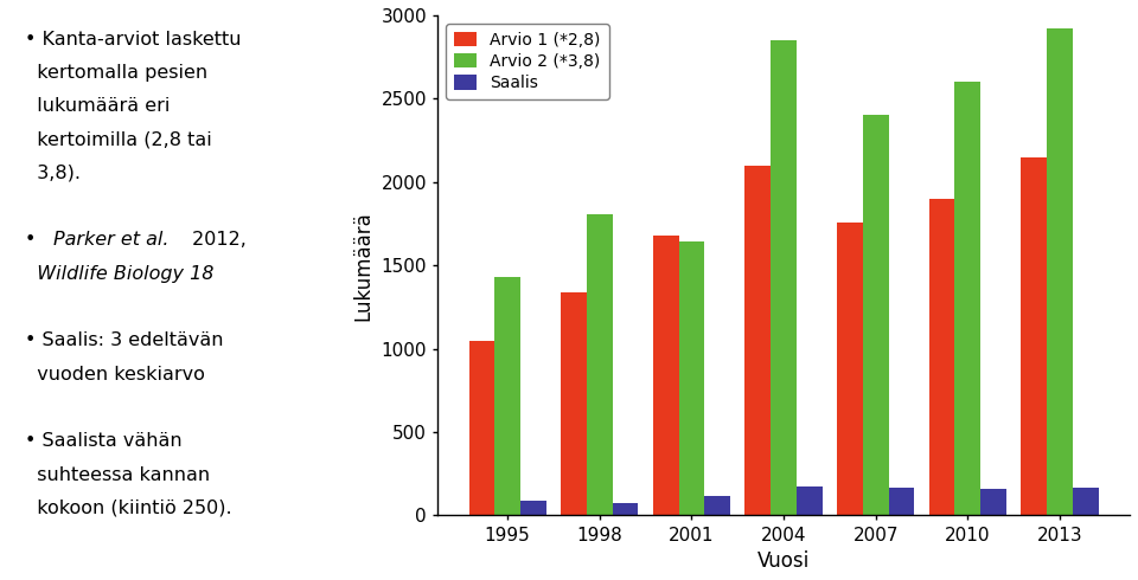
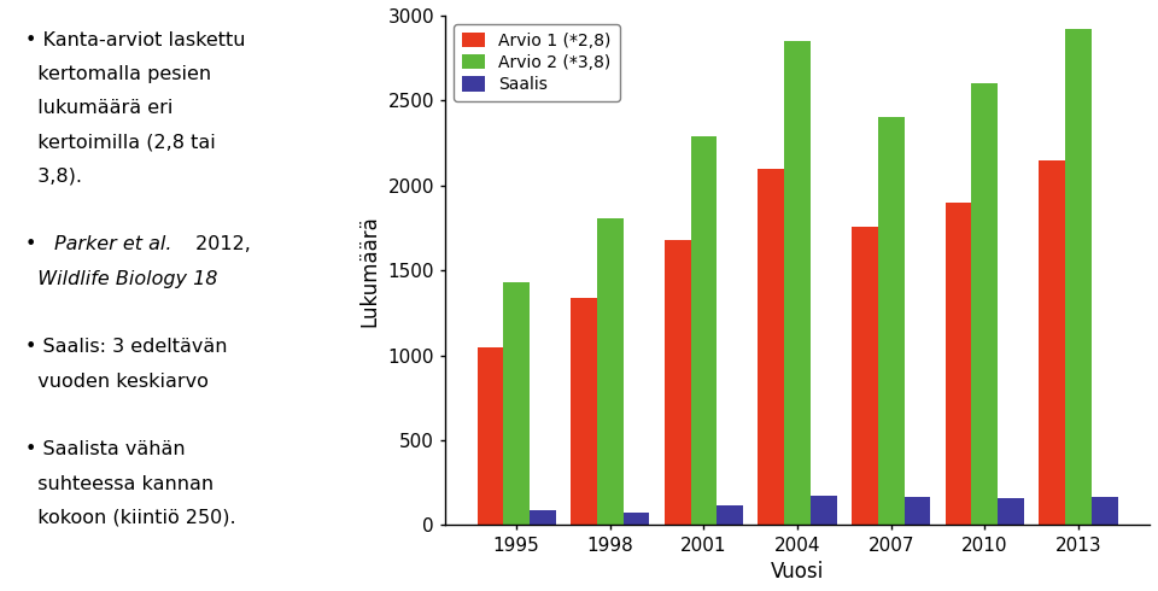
Arvio 2 (*3,8)/2001: 1640 -> 2290
